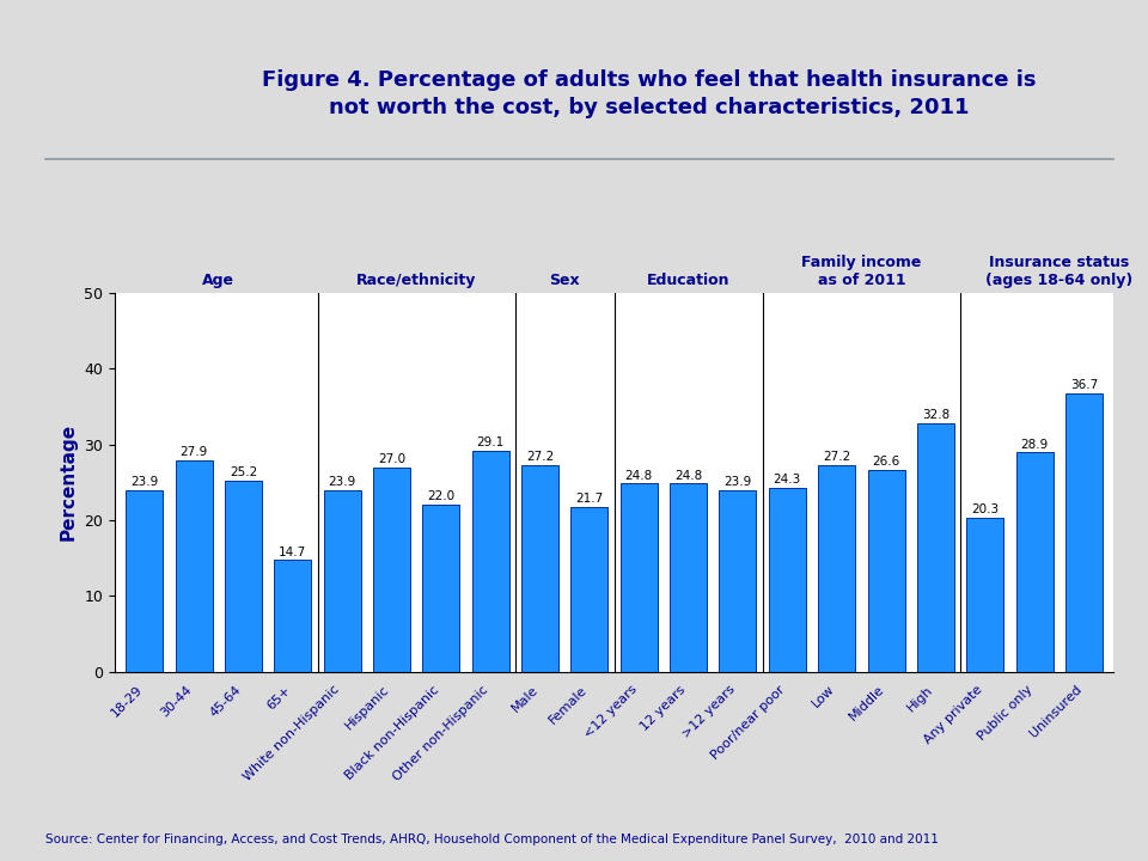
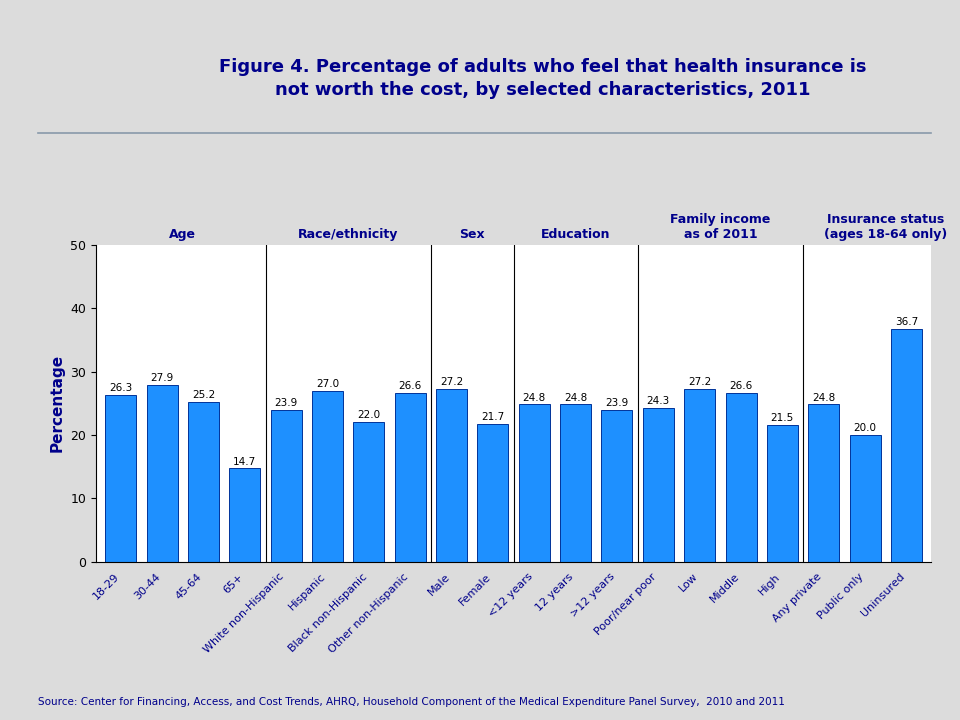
18-29: 23.9 -> 26.3
Other non-Hispanic: 29.1 -> 26.6
High: 32.8 -> 21.5
Any private: 20.3 -> 24.8
Public only: 28.9 -> 20.0
